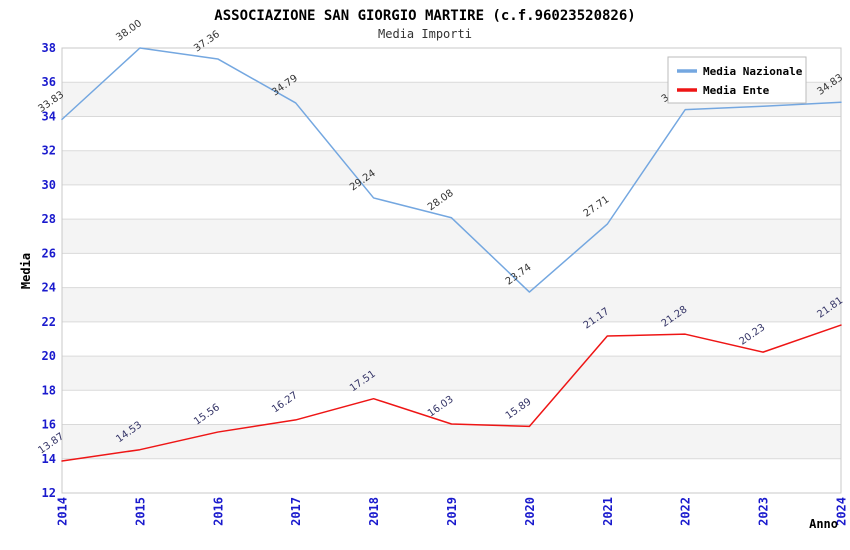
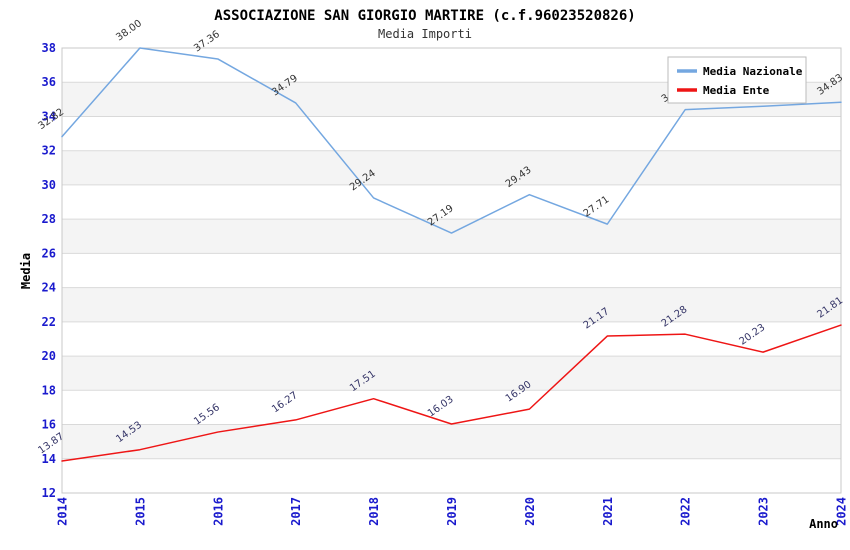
Media Nazionale/2014: 33.83 -> 32.82
Media Nazionale/2019: 28.08 -> 27.19
Media Nazionale/2020: 23.74 -> 29.43
Media Ente/2020: 15.89 -> 16.90
